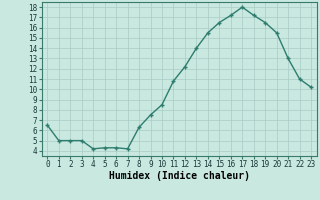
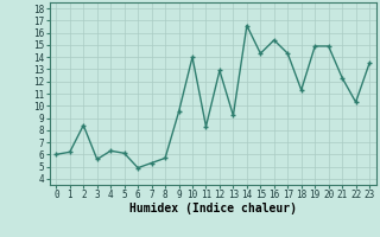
0: 6.5 -> 6.0
1: 5.0 -> 6.2
2: 5.0 -> 8.4
3: 5.0 -> 5.6
4: 4.2 -> 6.3
5: 4.3 -> 6.1
6: 4.3 -> 4.9
7: 4.2 -> 5.3
8: 6.3 -> 5.7
9: 7.5 -> 9.5
10: 8.5 -> 14.0
11: 10.8 -> 8.3
12: 12.2 -> 12.9
13: 14.0 -> 9.2
14: 15.5 -> 16.6
15: 16.5 -> 14.3
16: 17.2 -> 15.4
17: 18.0 -> 14.3
18: 17.2 -> 11.3
19: 16.5 -> 14.9
20: 15.5 -> 14.9
21: 13.0 -> 12.3
22: 11.0 -> 10.3
23: 10.2 -> 13.5
